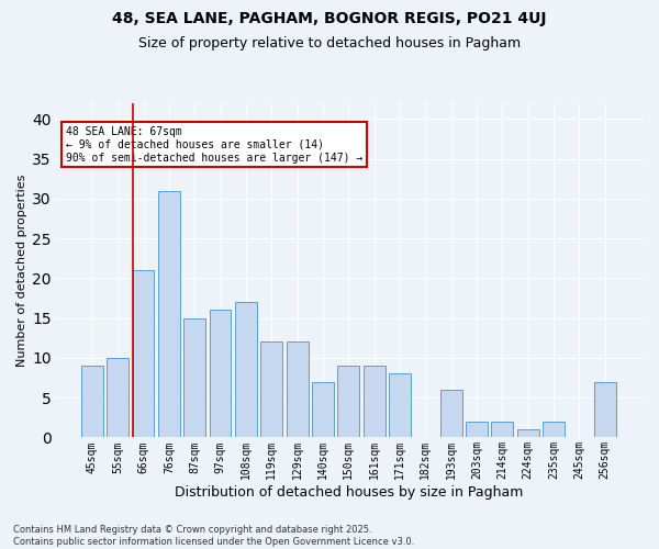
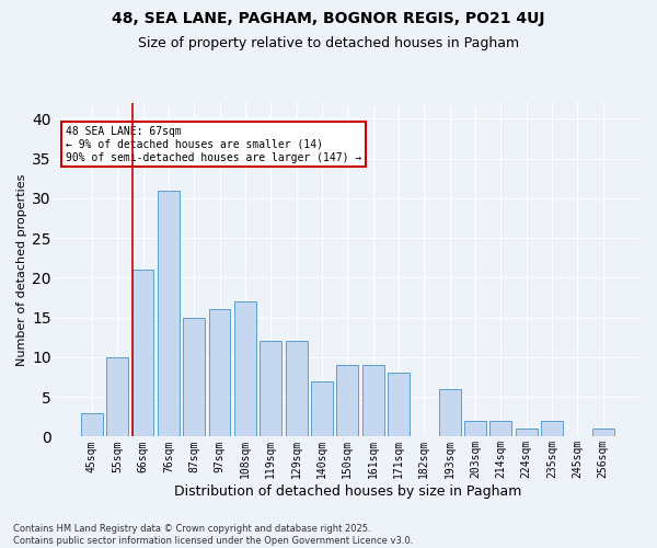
45sqm: 9 -> 3
256sqm: 7 -> 1
